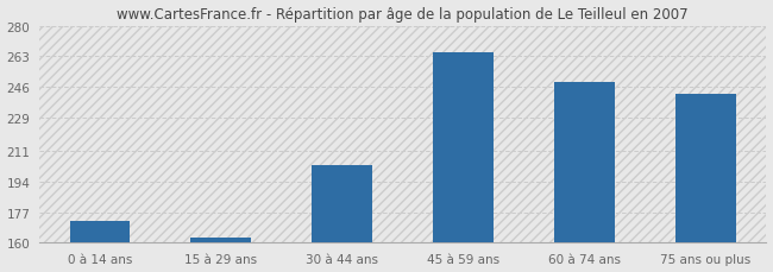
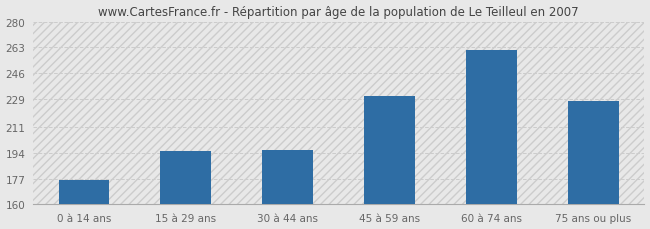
0 à 14 ans: 172 -> 176
15 à 29 ans: 163 -> 195
30 à 44 ans: 203 -> 196
45 à 59 ans: 265 -> 231
60 à 74 ans: 249 -> 261
75 ans ou plus: 242 -> 228
